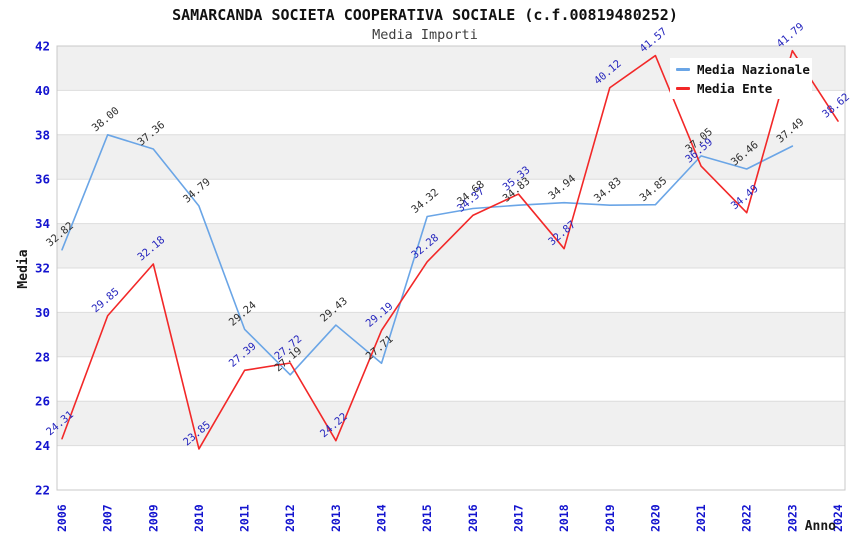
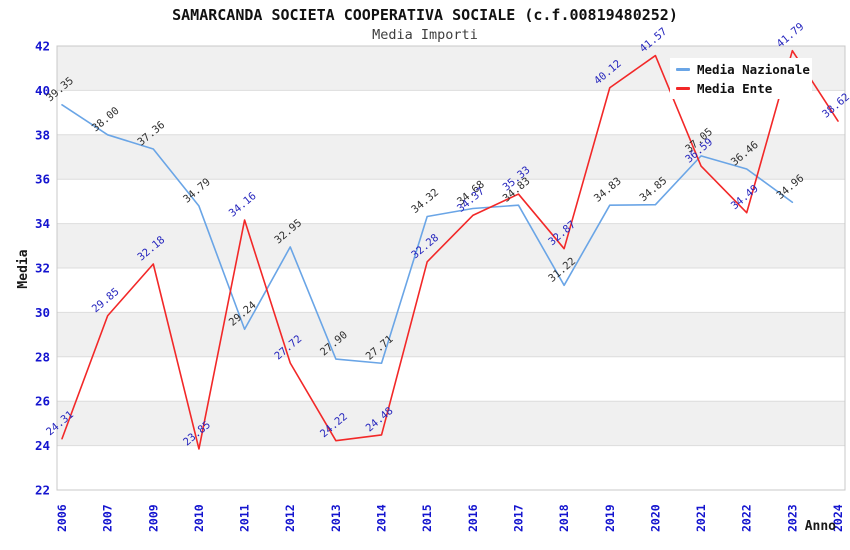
Media Nazionale/2006: 32.82 -> 39.35
Media Ente/2011: 27.39 -> 34.16
Media Nazionale/2012: 27.19 -> 32.95
Media Nazionale/2013: 29.43 -> 27.90
Media Ente/2014: 29.19 -> 24.48
Media Nazionale/2018: 34.94 -> 31.22
Media Nazionale/2023: 37.49 -> 34.96
